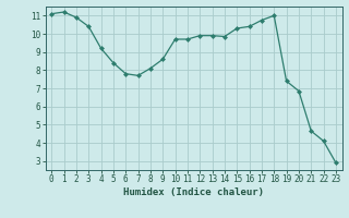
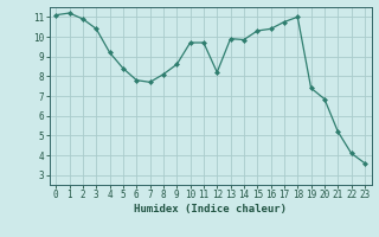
12: 9.9 -> 8.2
21: 4.7 -> 5.2
23: 2.9 -> 3.6
